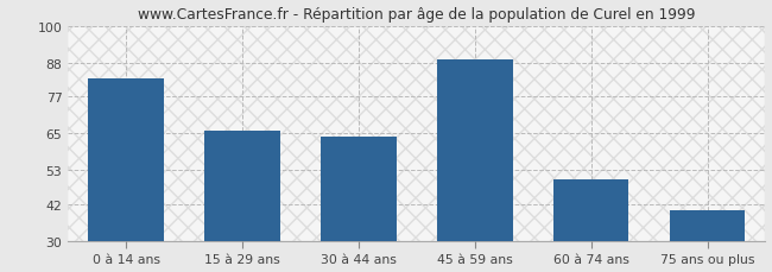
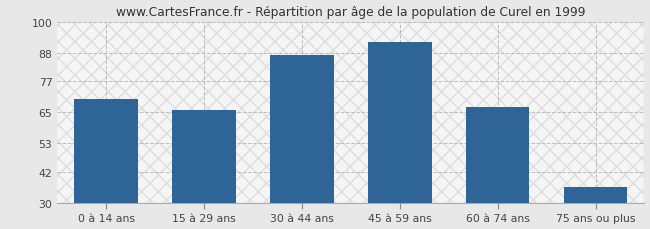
0 à 14 ans: 83 -> 70
30 à 44 ans: 64 -> 87
45 à 59 ans: 89 -> 92
60 à 74 ans: 50 -> 67
75 ans ou plus: 40 -> 36
